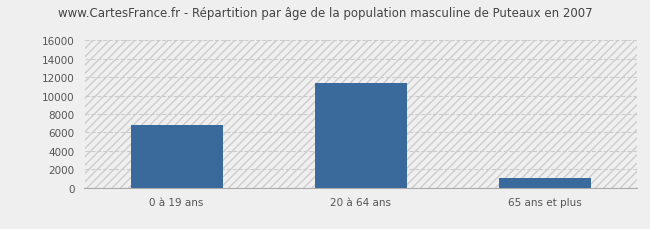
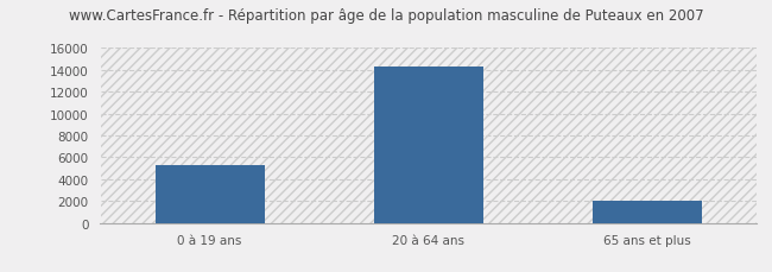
0 à 19 ans: 6800 -> 5300
20 à 64 ans: 11400 -> 14300
65 ans et plus: 1000 -> 2000
